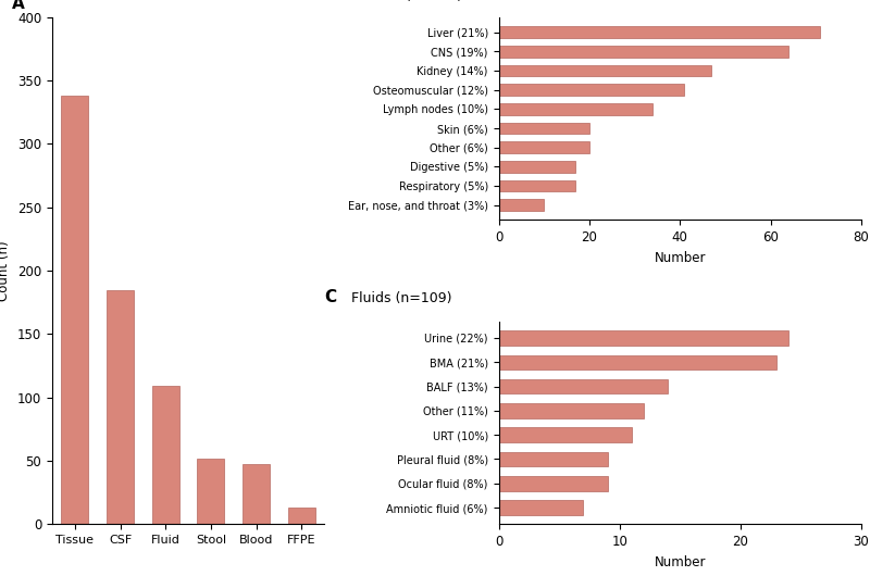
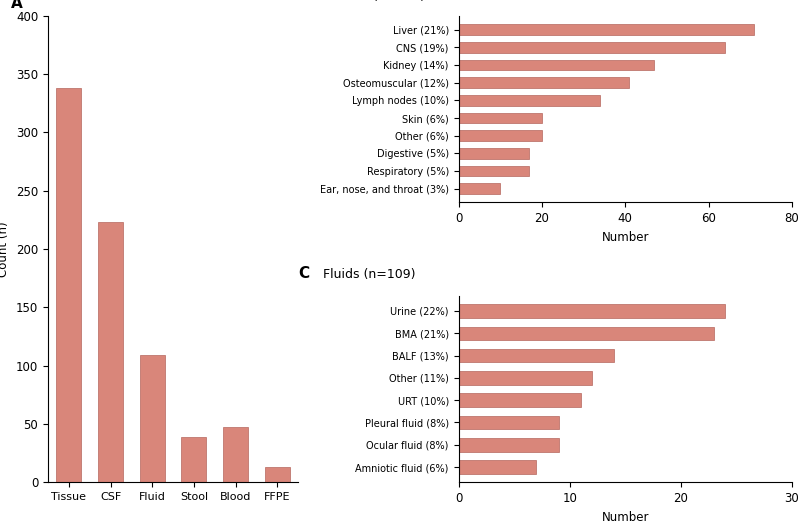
CSF: 185 -> 223
Stool: 52 -> 39
